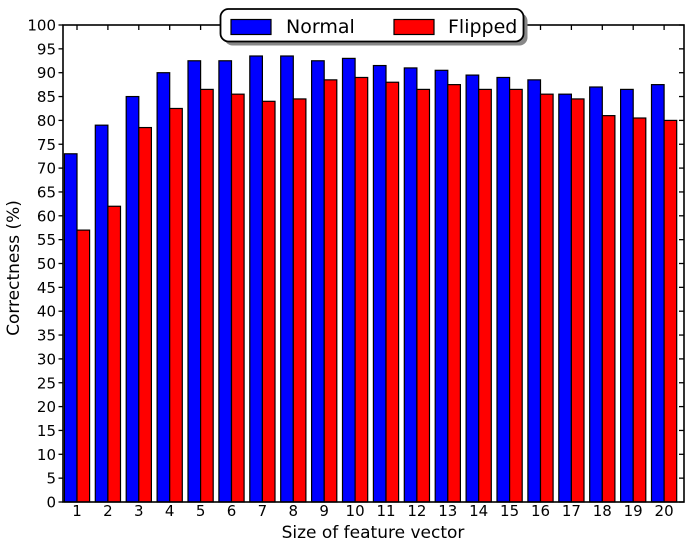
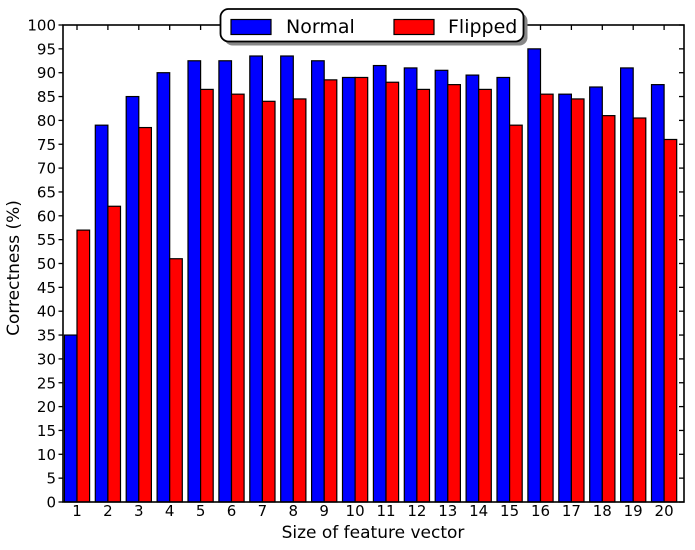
Normal/1: 73 -> 35
Flipped/4: 82 -> 51
Normal/10: 93 -> 89
Flipped/15: 86 -> 79
Normal/16: 88 -> 95
Normal/19: 86 -> 91
Flipped/20: 80 -> 76
